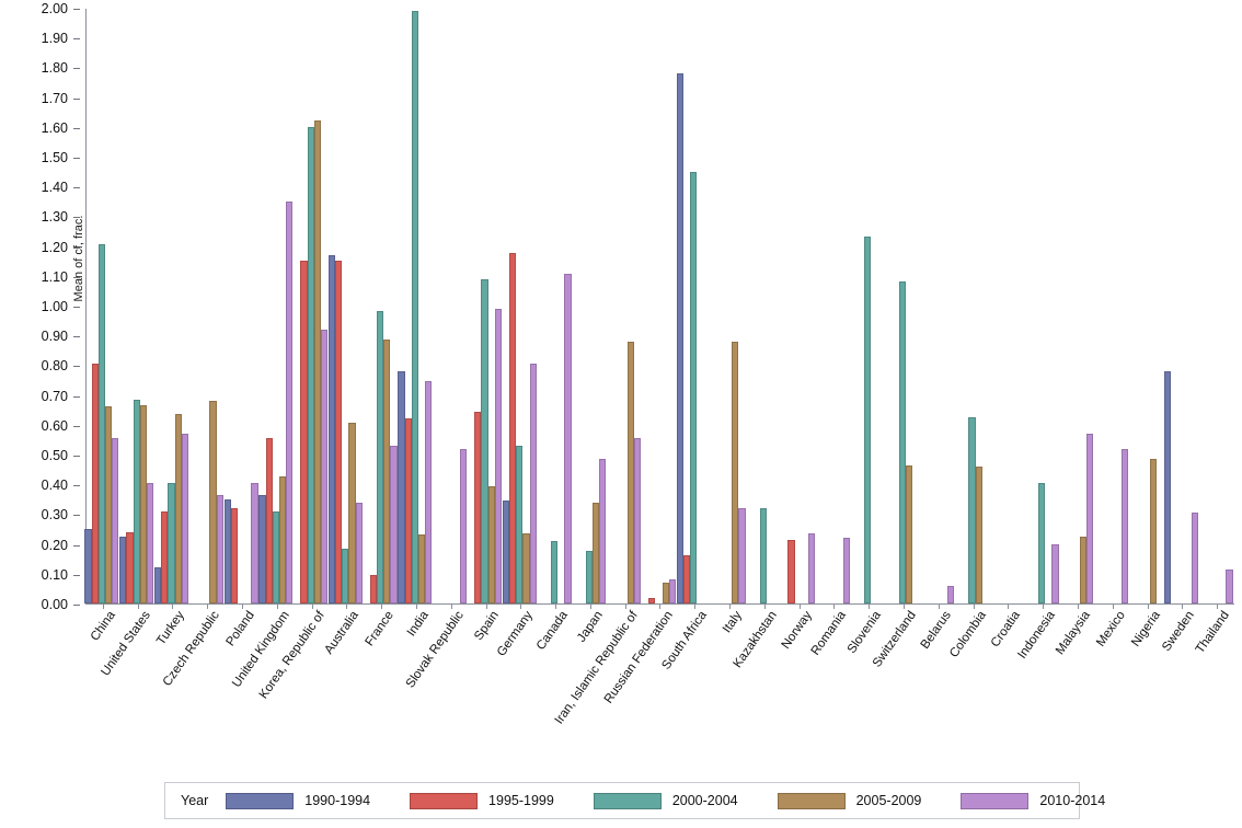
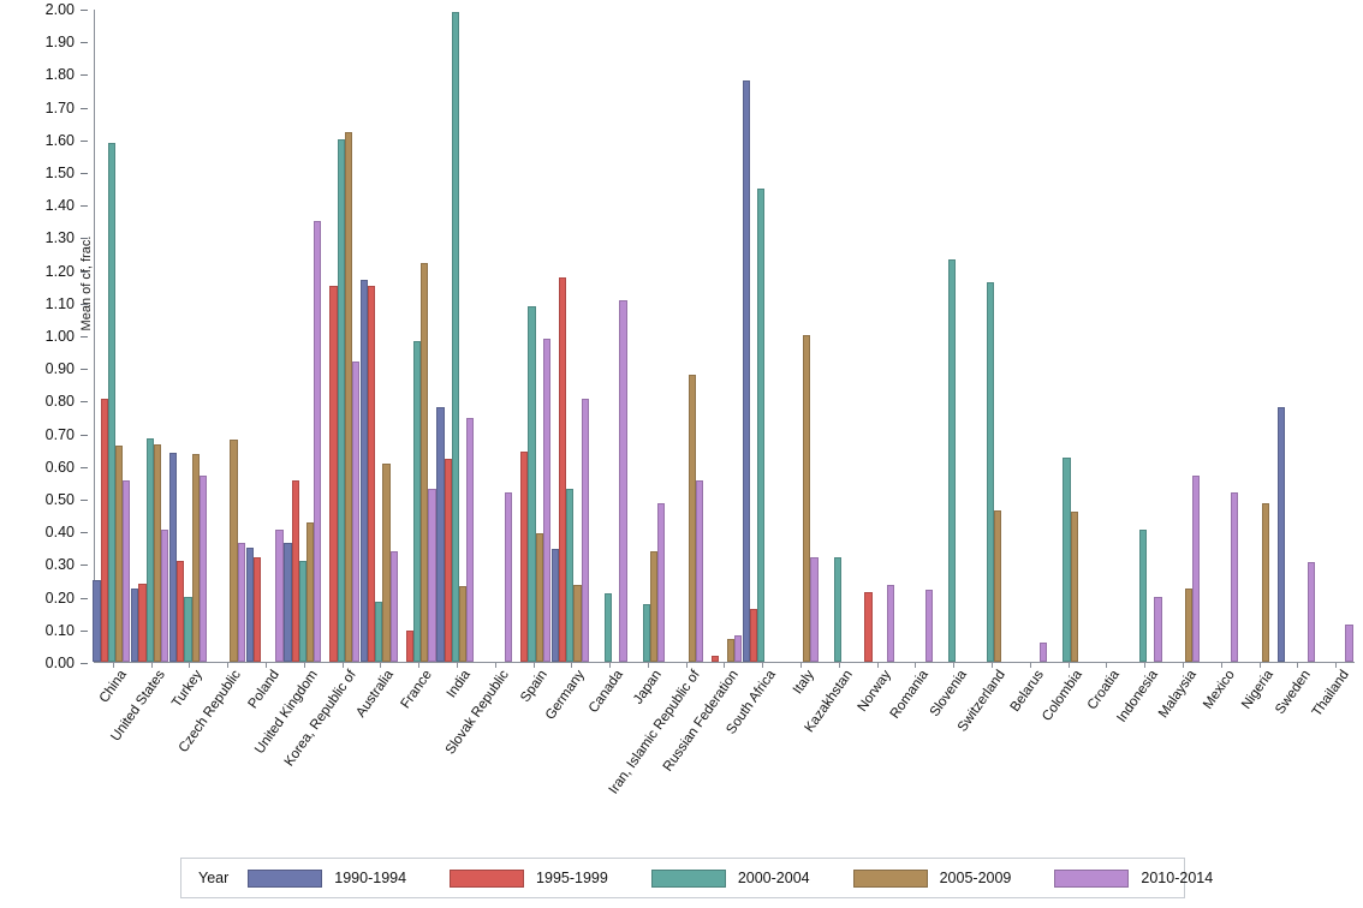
2000-2004/China: 1.21 -> 1.59
1990-1994/Turkey: 0.12 -> 0.64
2000-2004/Turkey: 0.41 -> 0.20
2005-2009/France: 0.89 -> 1.22
2005-2009/Italy: 0.88 -> 1.00
2000-2004/Switzerland: 1.08 -> 1.16
